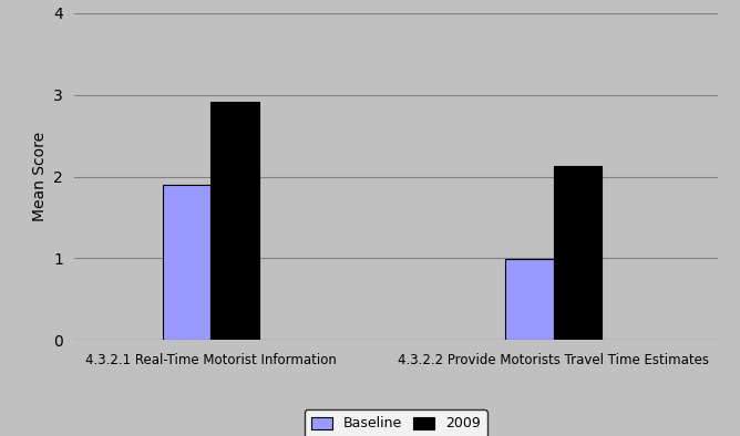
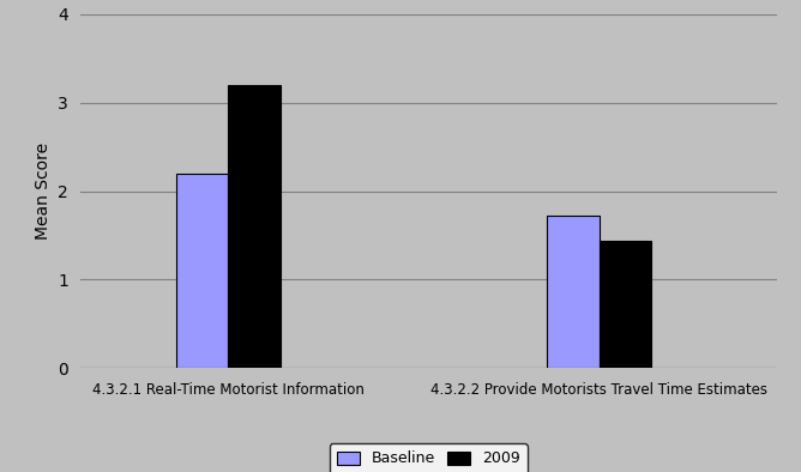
Baseline/4.3.2.1 Real-Time Motorist Information: 1.90 -> 2.20
2009/4.3.2.1 Real-Time Motorist Information: 2.91 -> 3.20
Baseline/4.3.2.2 Provide Motorists Travel Time Estimates: 0.99 -> 1.72
2009/4.3.2.2 Provide Motorists Travel Time Estimates: 2.13 -> 1.44
